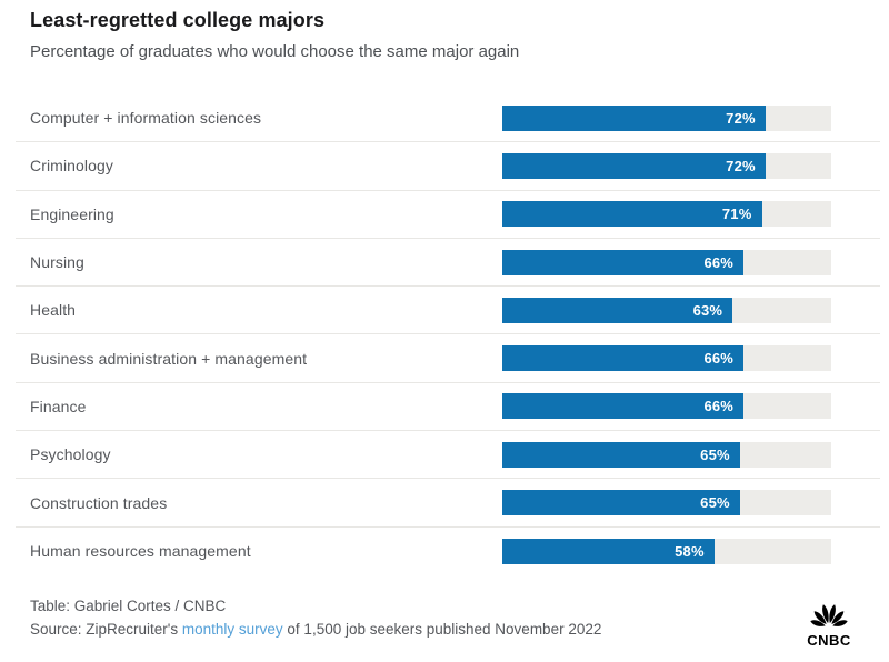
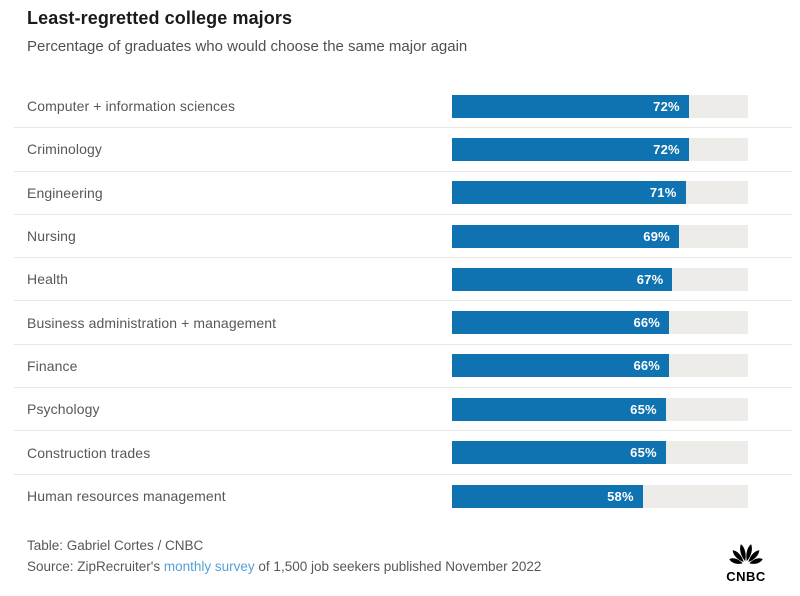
Nursing: 66% -> 69%
Health: 63% -> 67%
